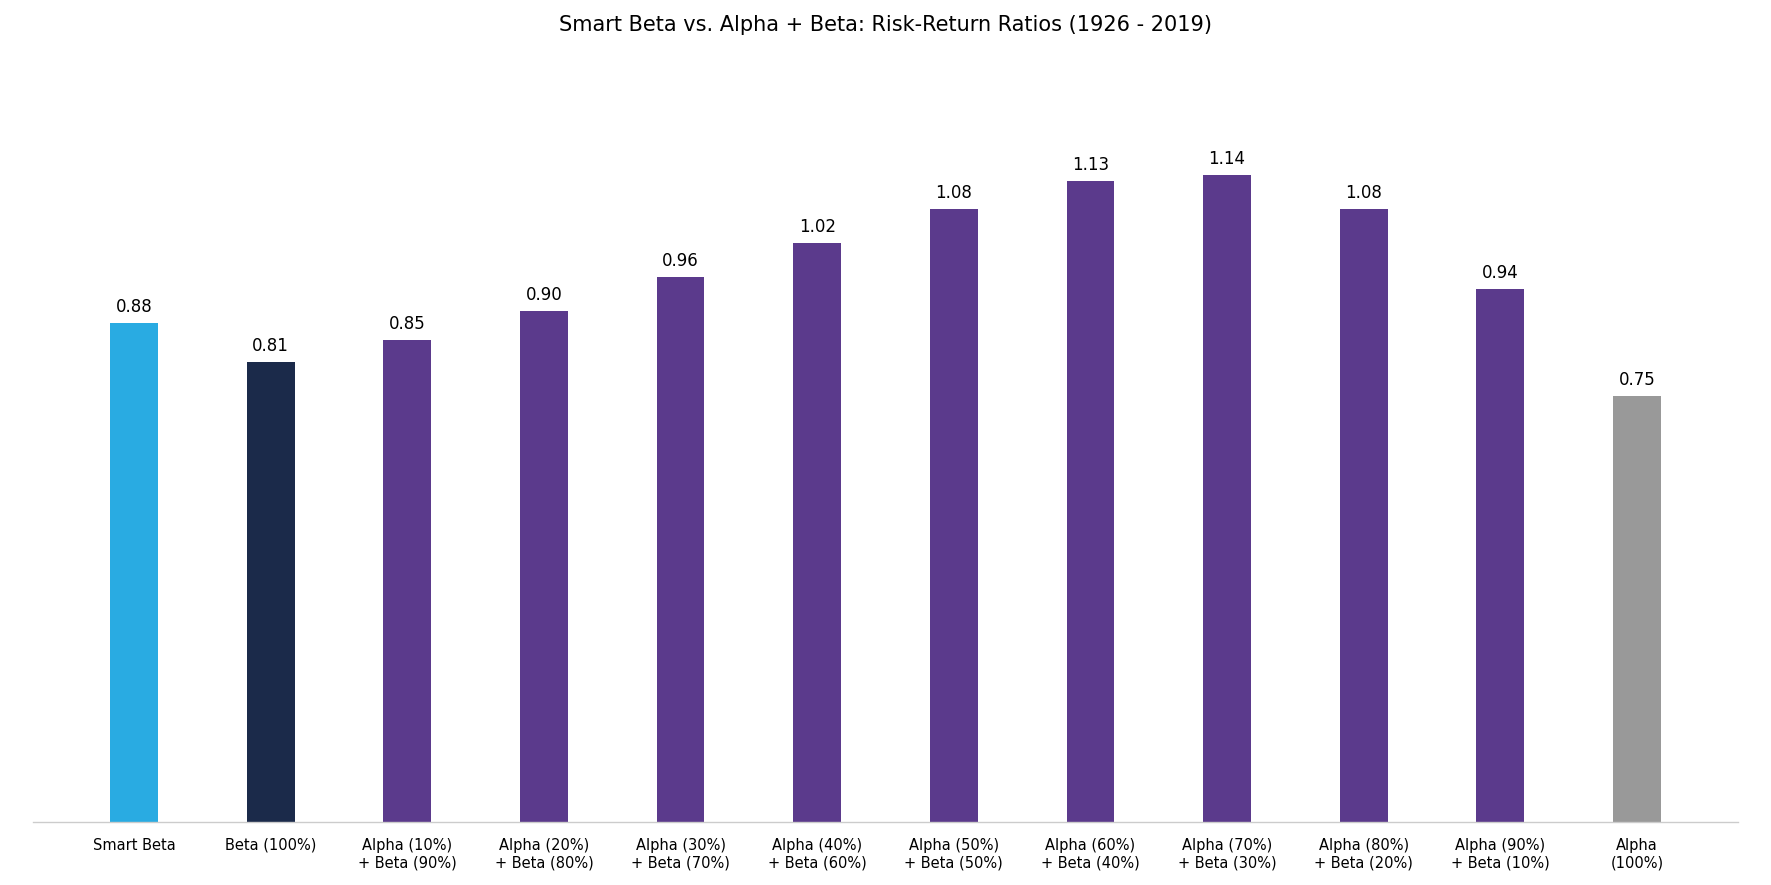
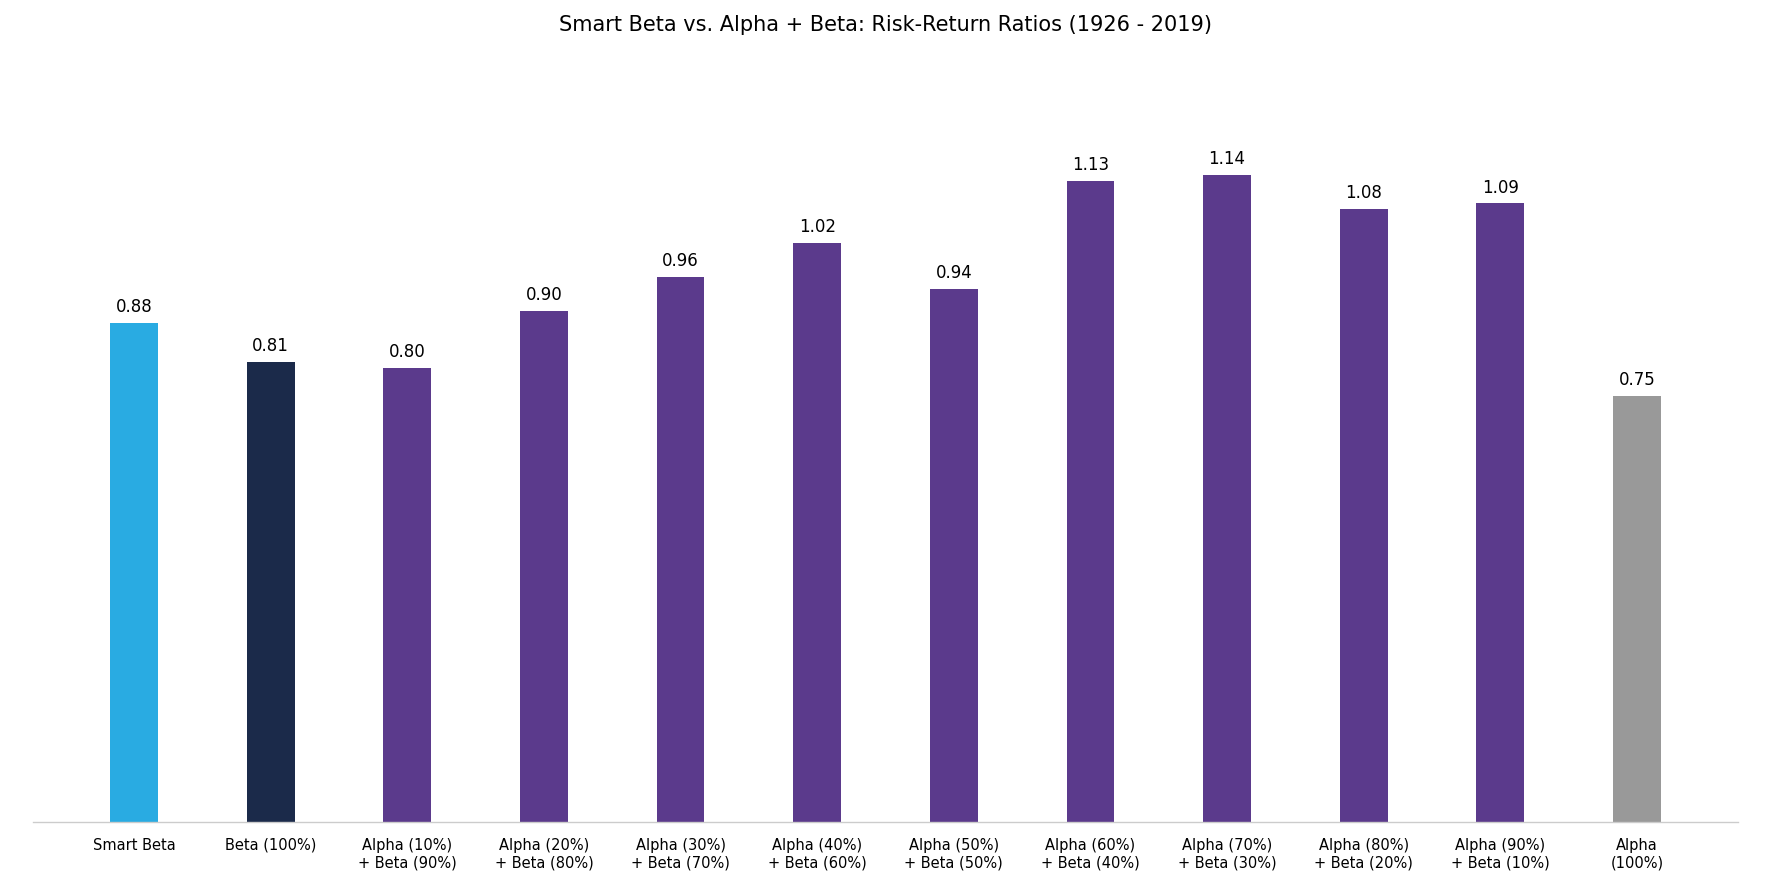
Alpha (10%) + Beta (90%): 0.85 -> 0.80
Alpha (50%) + Beta (50%): 1.08 -> 0.94
Alpha (90%) + Beta (10%): 0.94 -> 1.09
